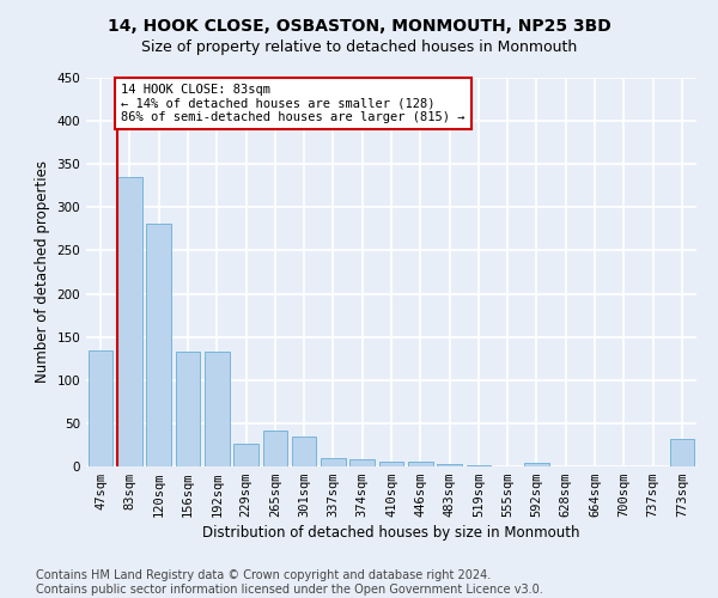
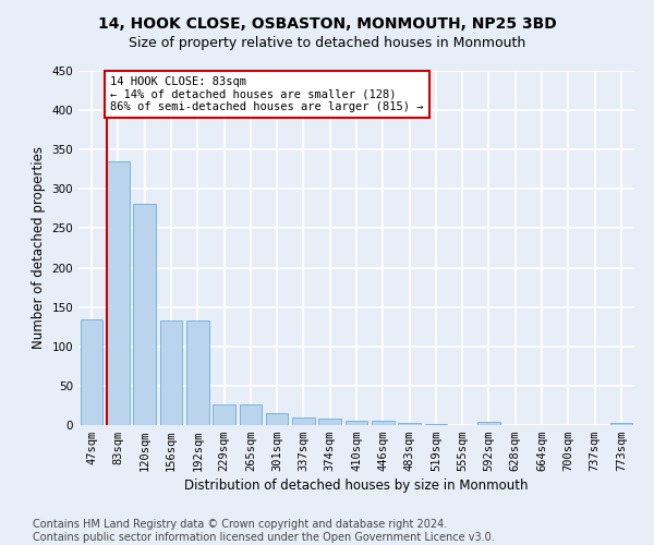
265sqm: 42 -> 26
301sqm: 34 -> 15
773sqm: 32 -> 3
